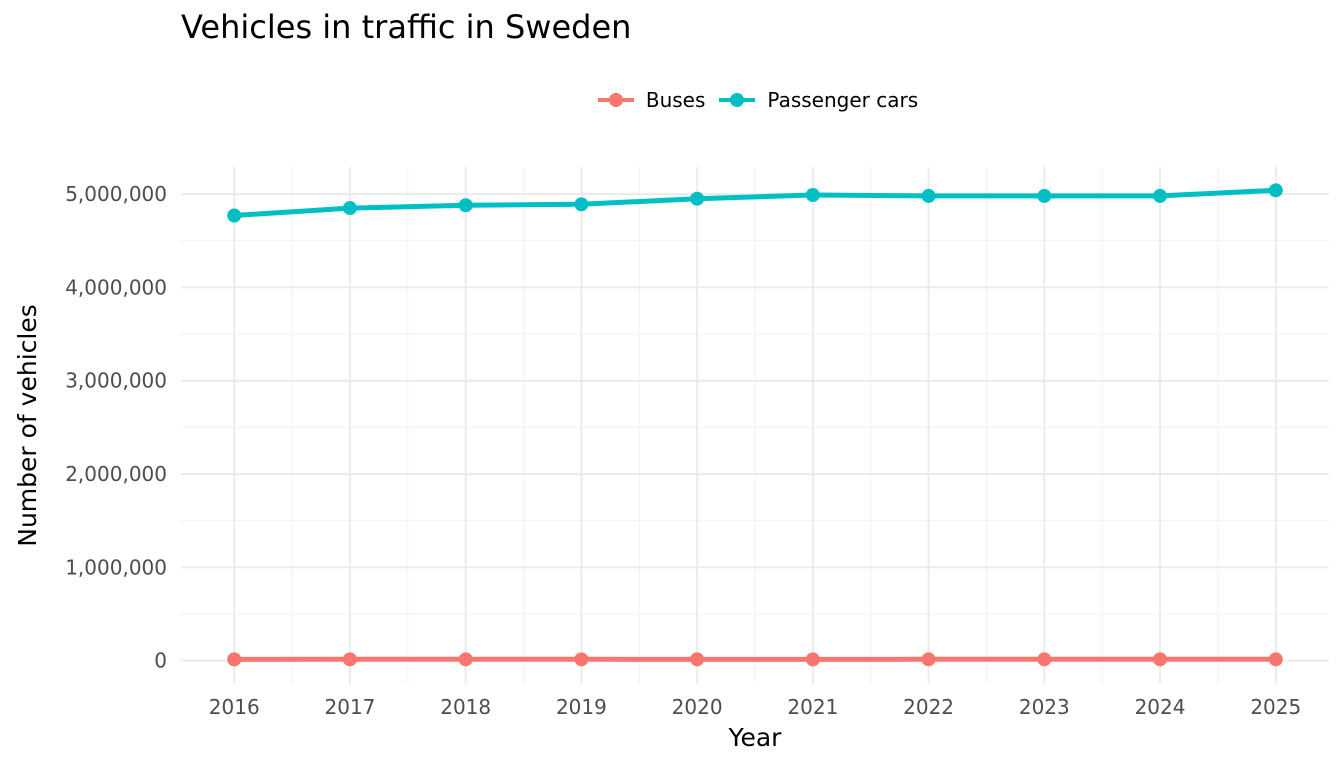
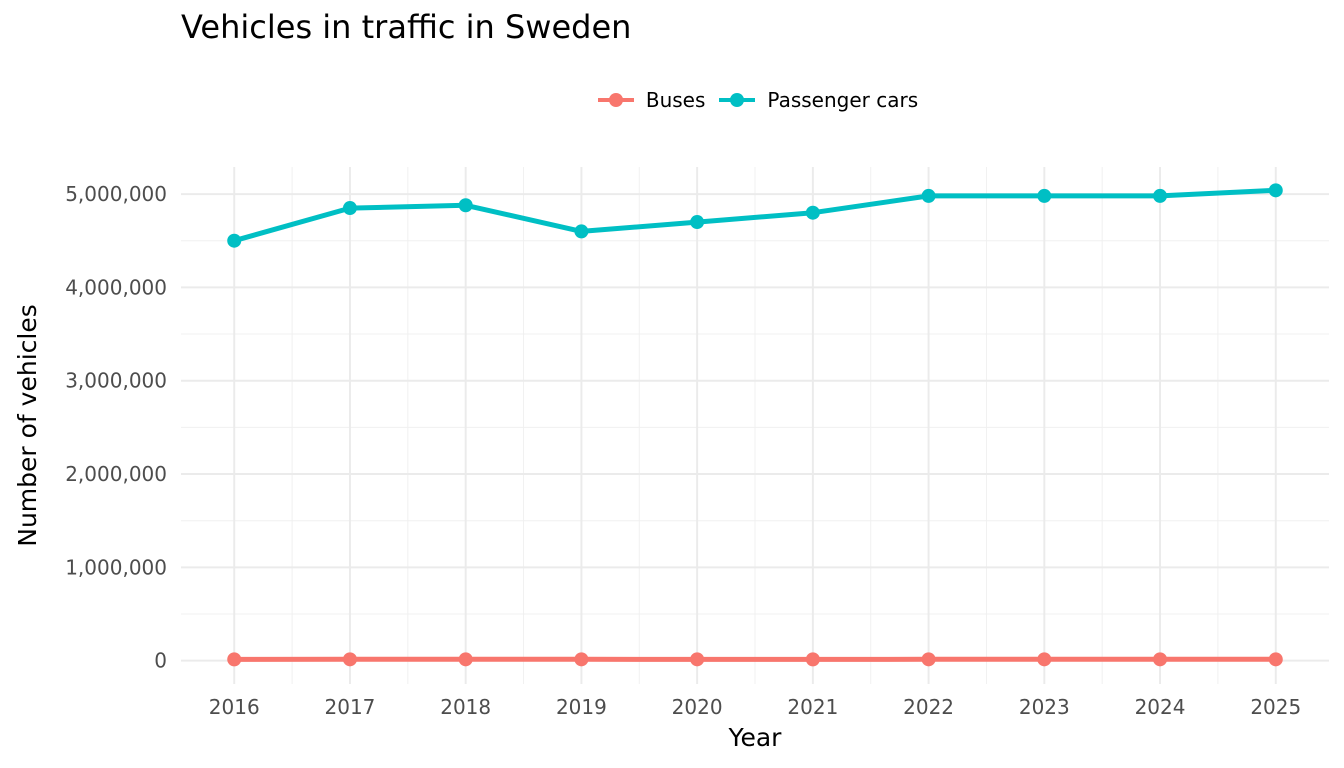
Passenger cars/2016: 4800000 -> 4500000
Passenger cars/2019: 4900000 -> 4600000
Passenger cars/2020: 5000000 -> 4700000
Passenger cars/2021: 5000000 -> 4800000
